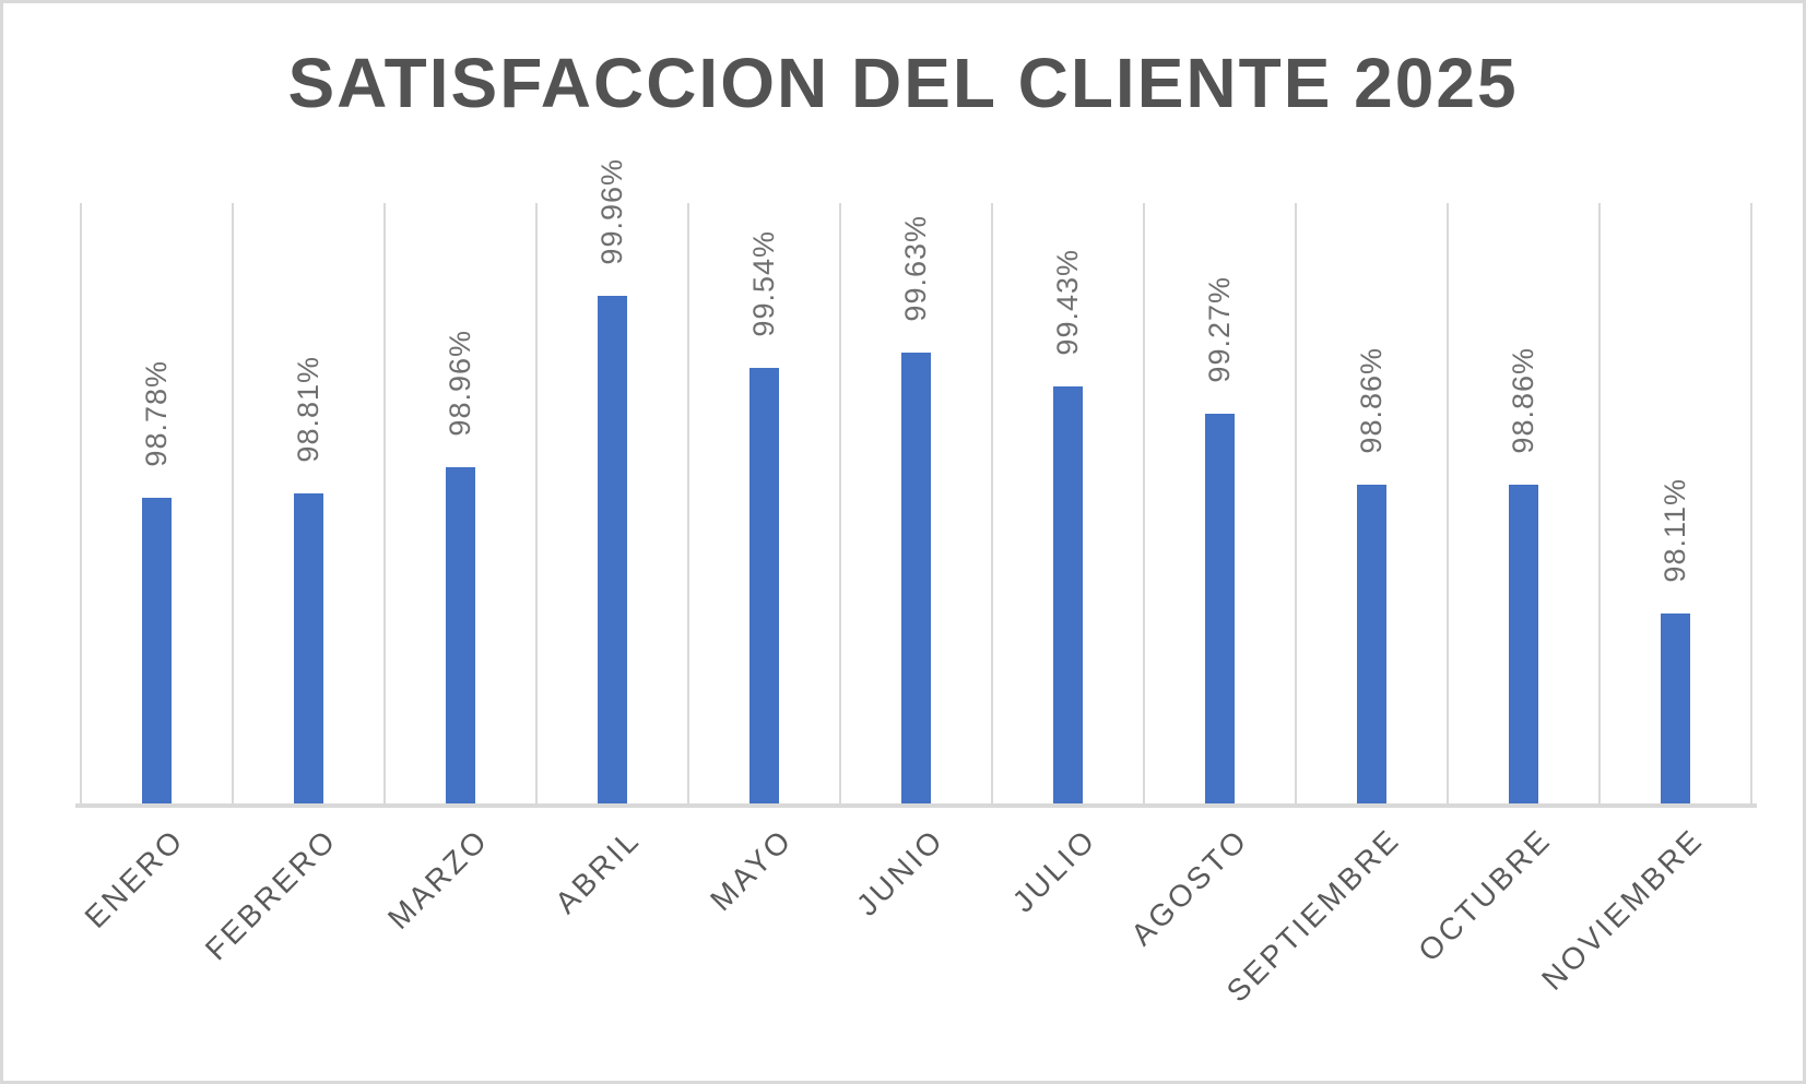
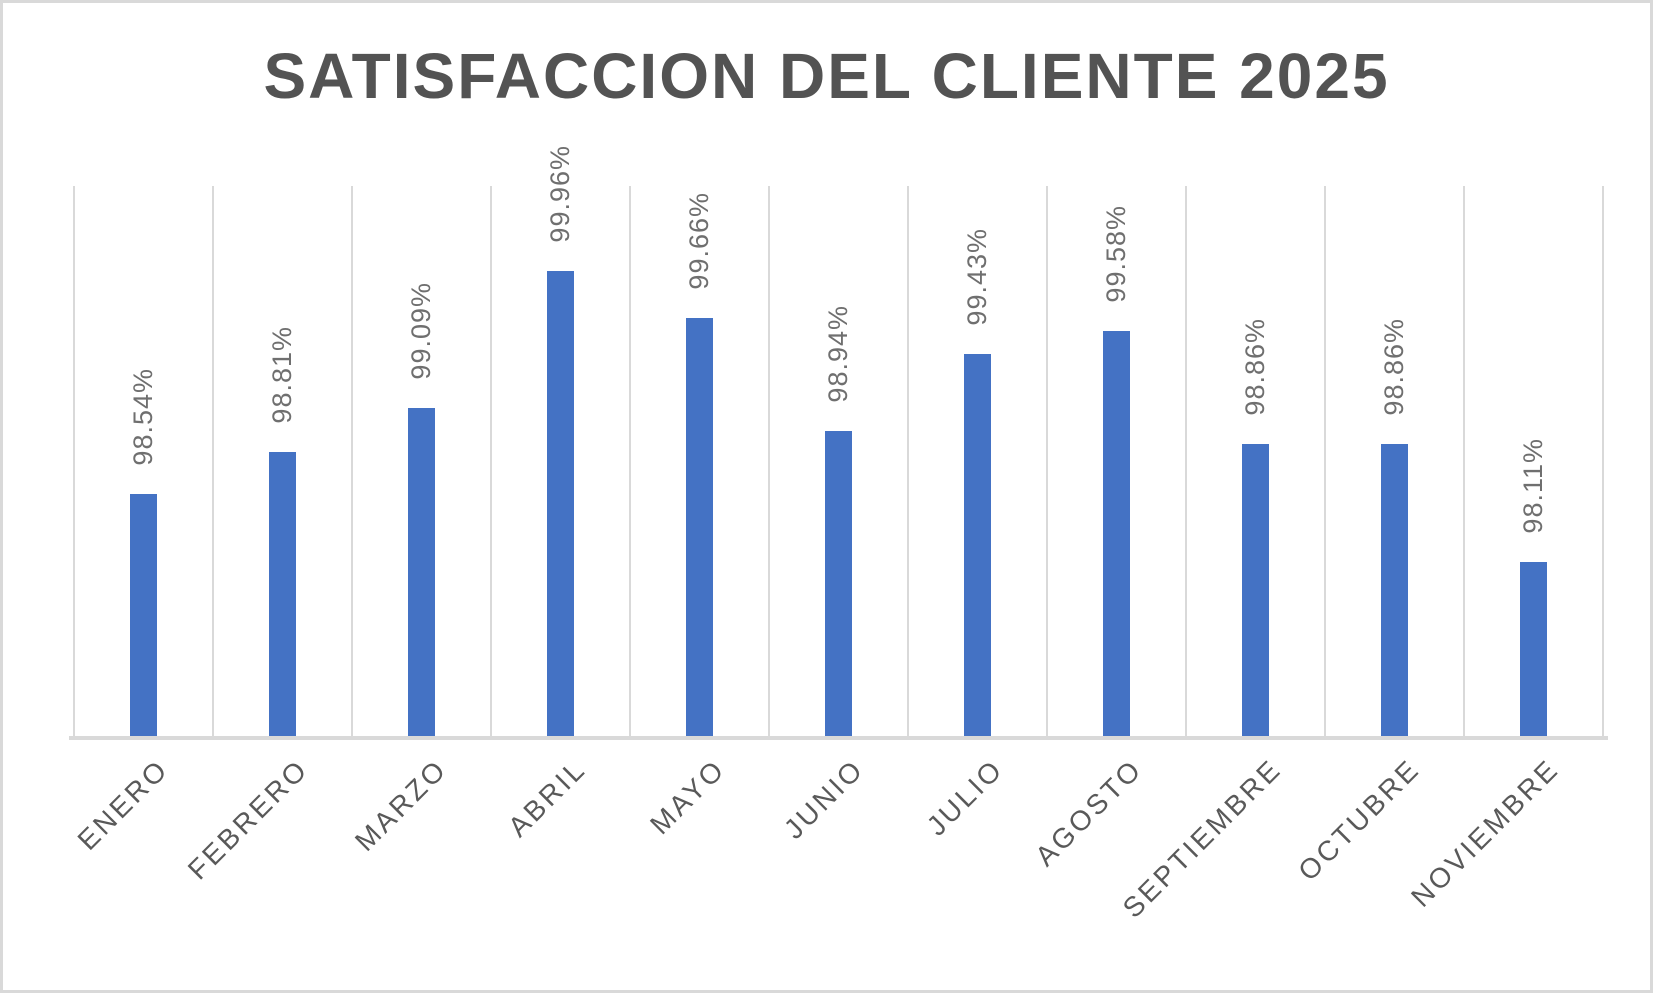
ENERO: 98.78% -> 98.54%
MARZO: 98.96% -> 99.09%
MAYO: 99.54% -> 99.66%
JUNIO: 99.63% -> 98.94%
AGOSTO: 99.27% -> 99.58%
